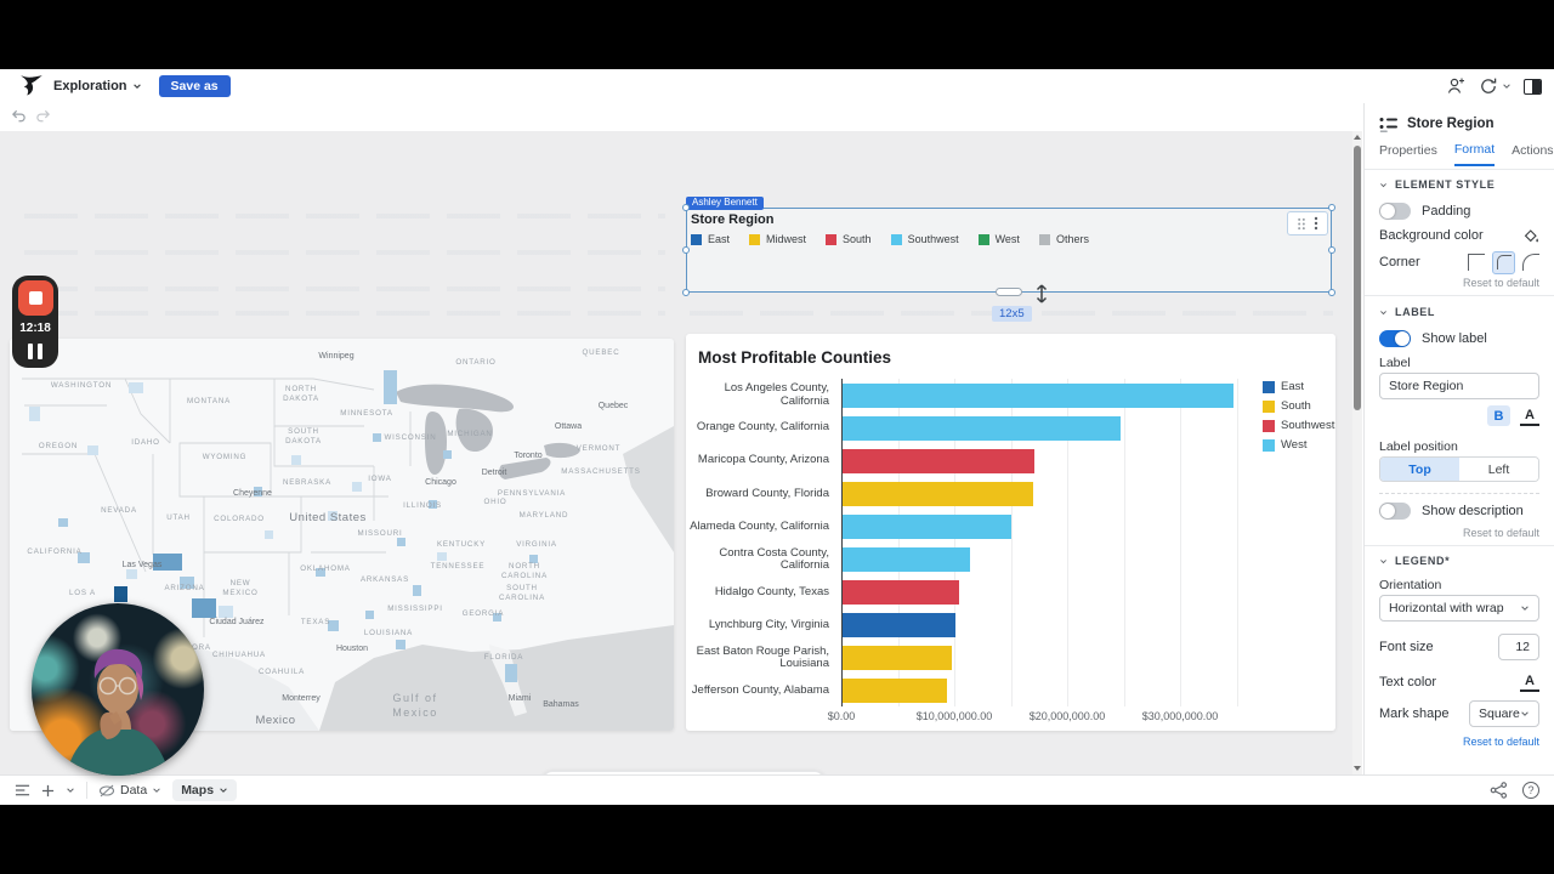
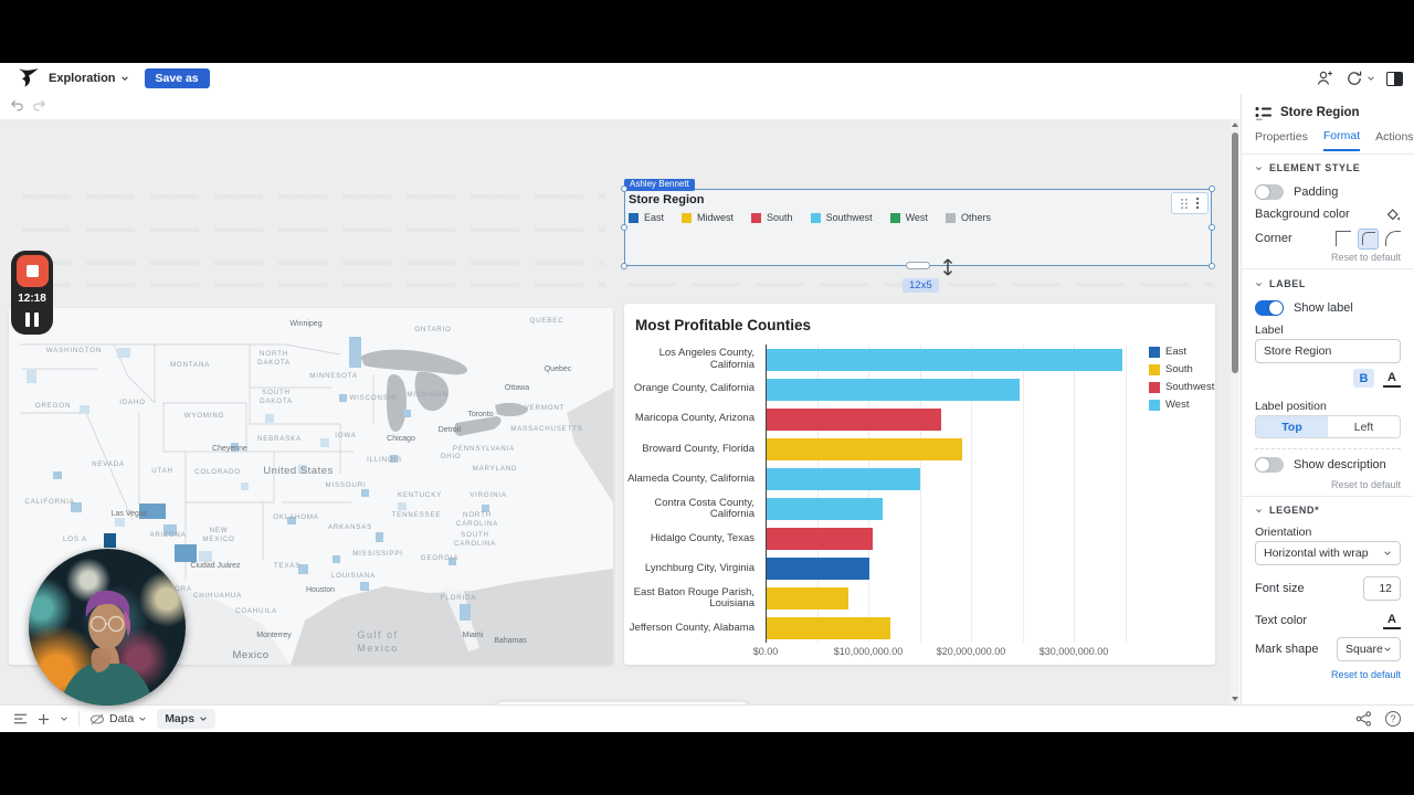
Broward County, Florida: $17000000 -> $19000000
East Baton Rouge Parish, Louisiana: $10000000 -> $8000000
Jefferson County, Alabama: $9000000 -> $12000000
